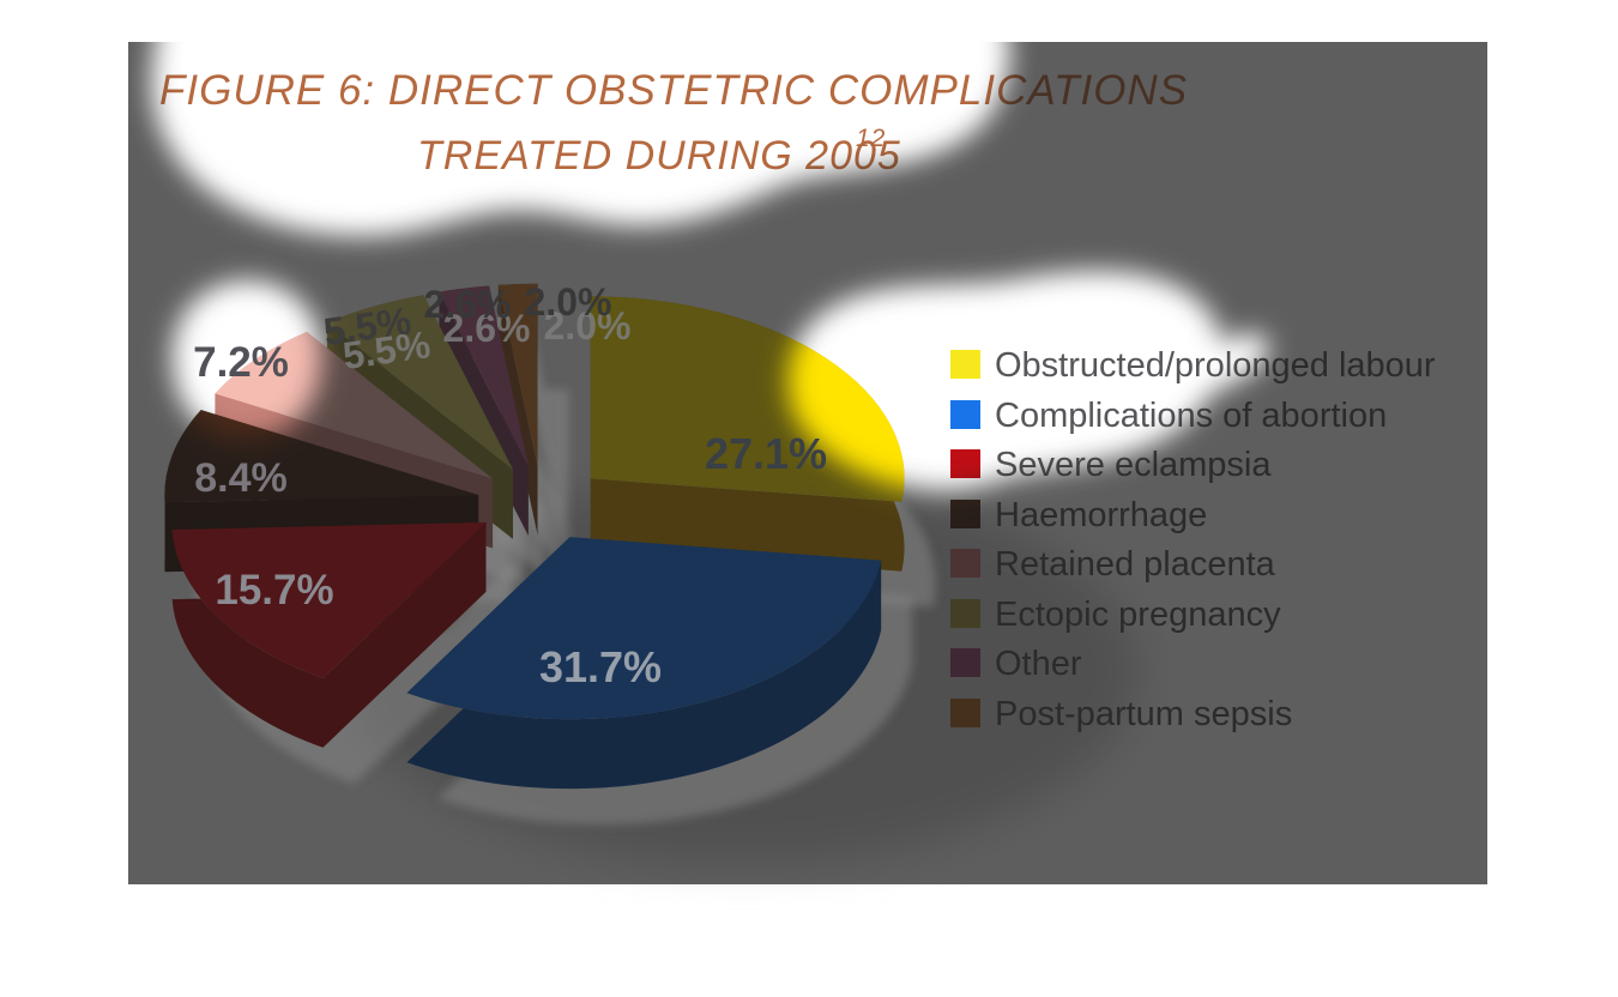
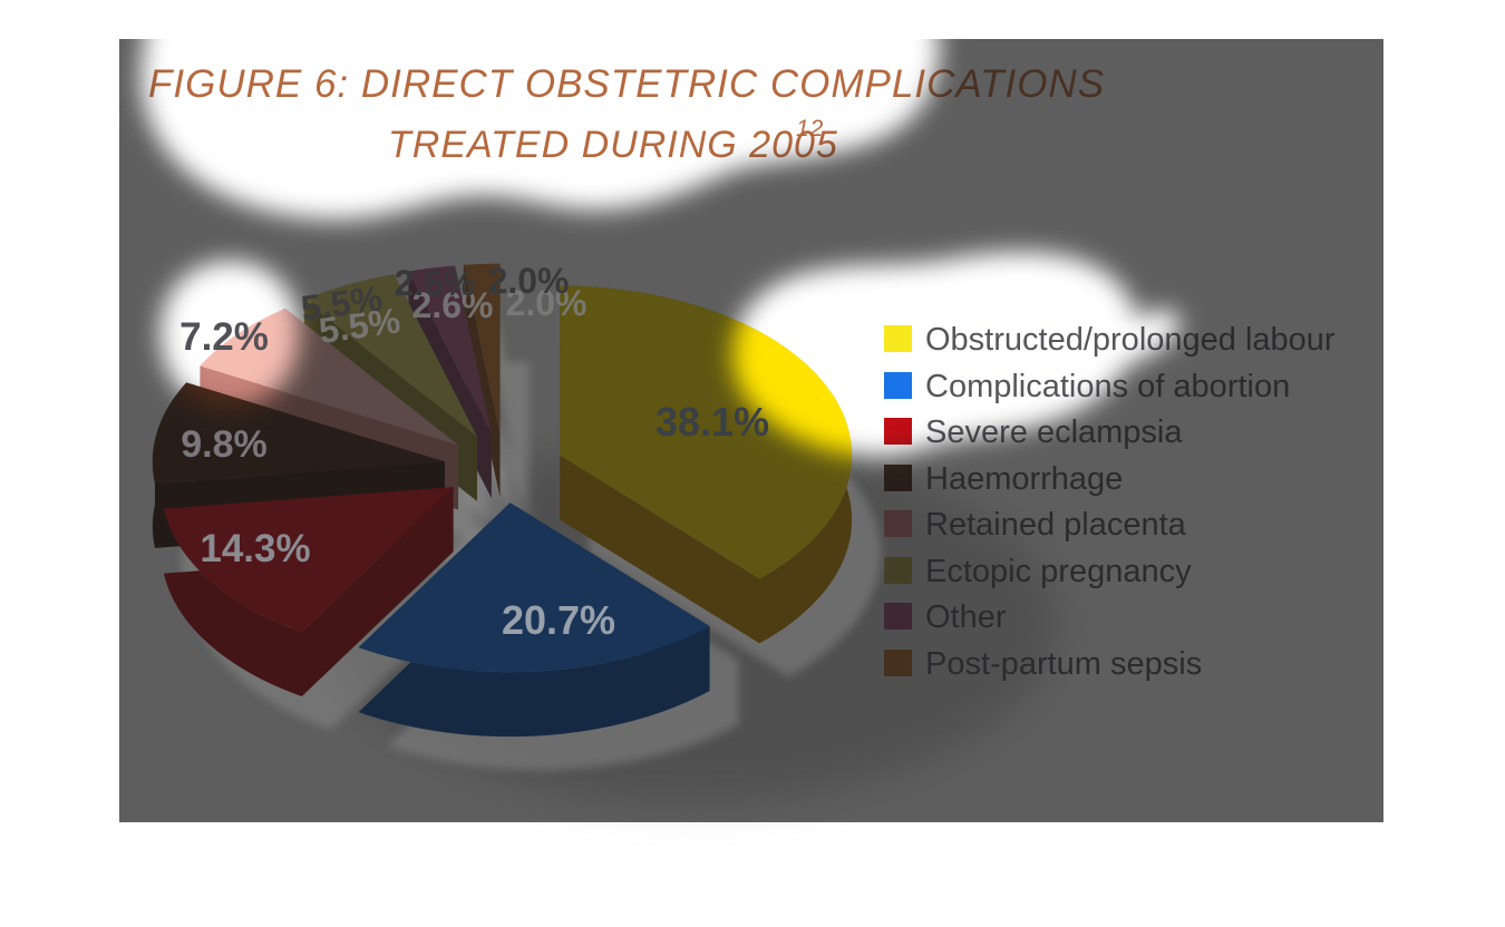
Obstructed/prolonged labour: 27.1% -> 38.1%
Complications of abortion: 31.7% -> 20.7%
Severe eclampsia: 15.7% -> 14.3%
Haemorrhage: 8.4% -> 9.8%
